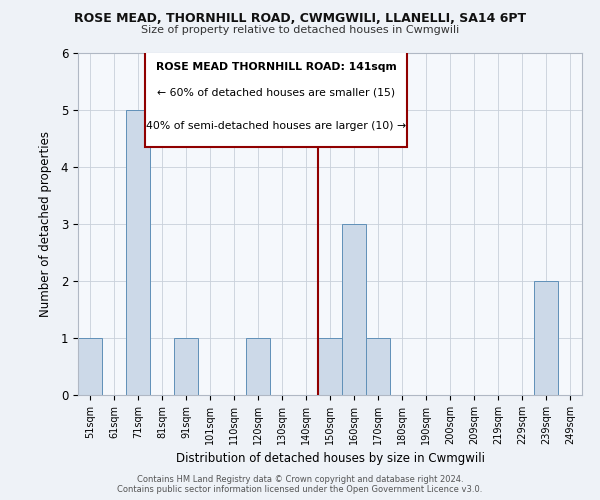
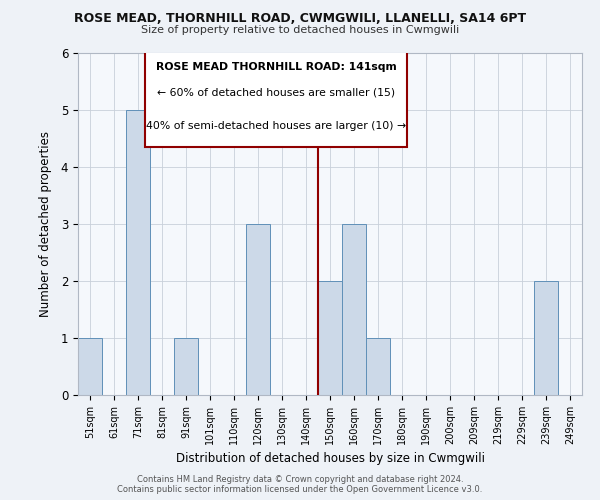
120sqm: 1 -> 3
150sqm: 1 -> 2
